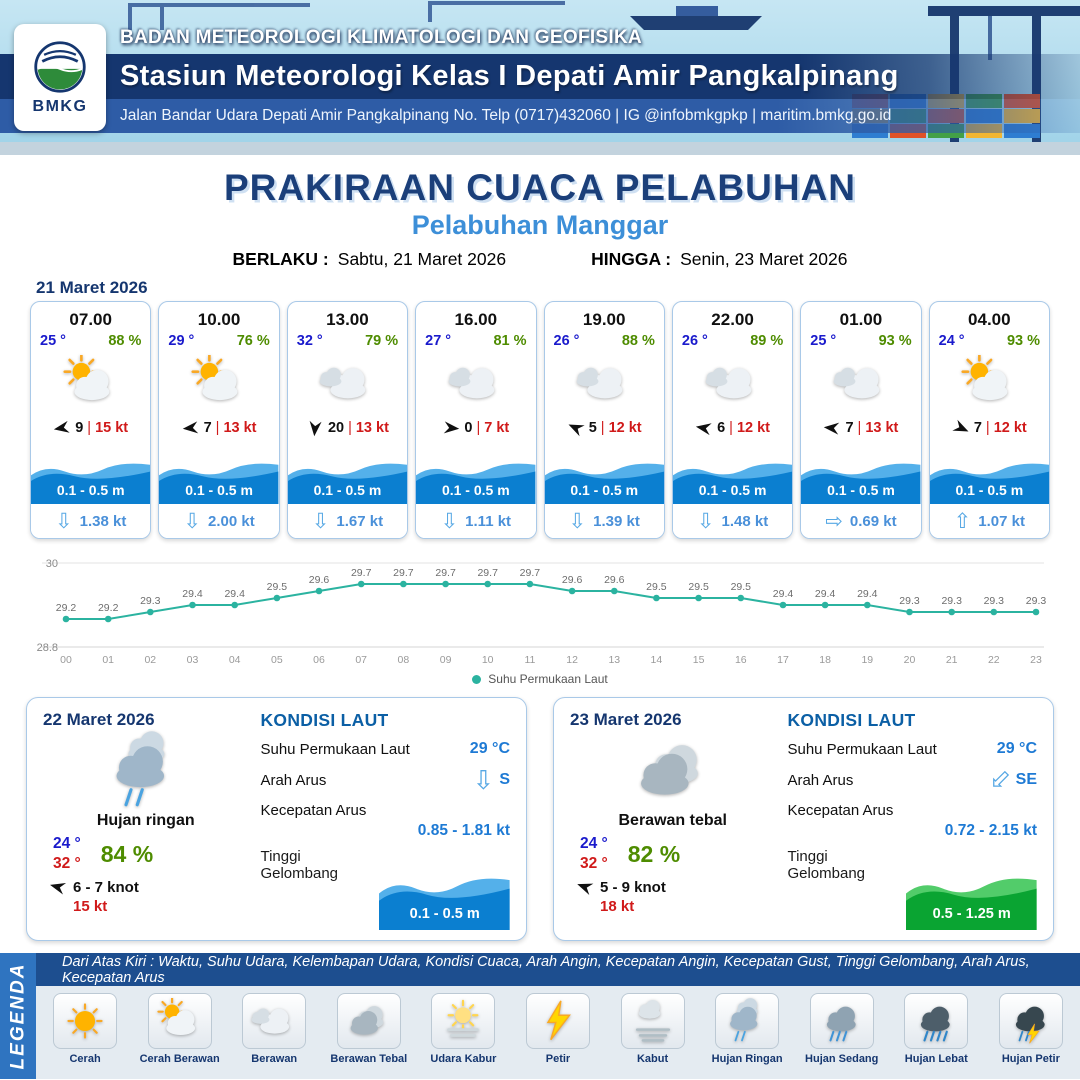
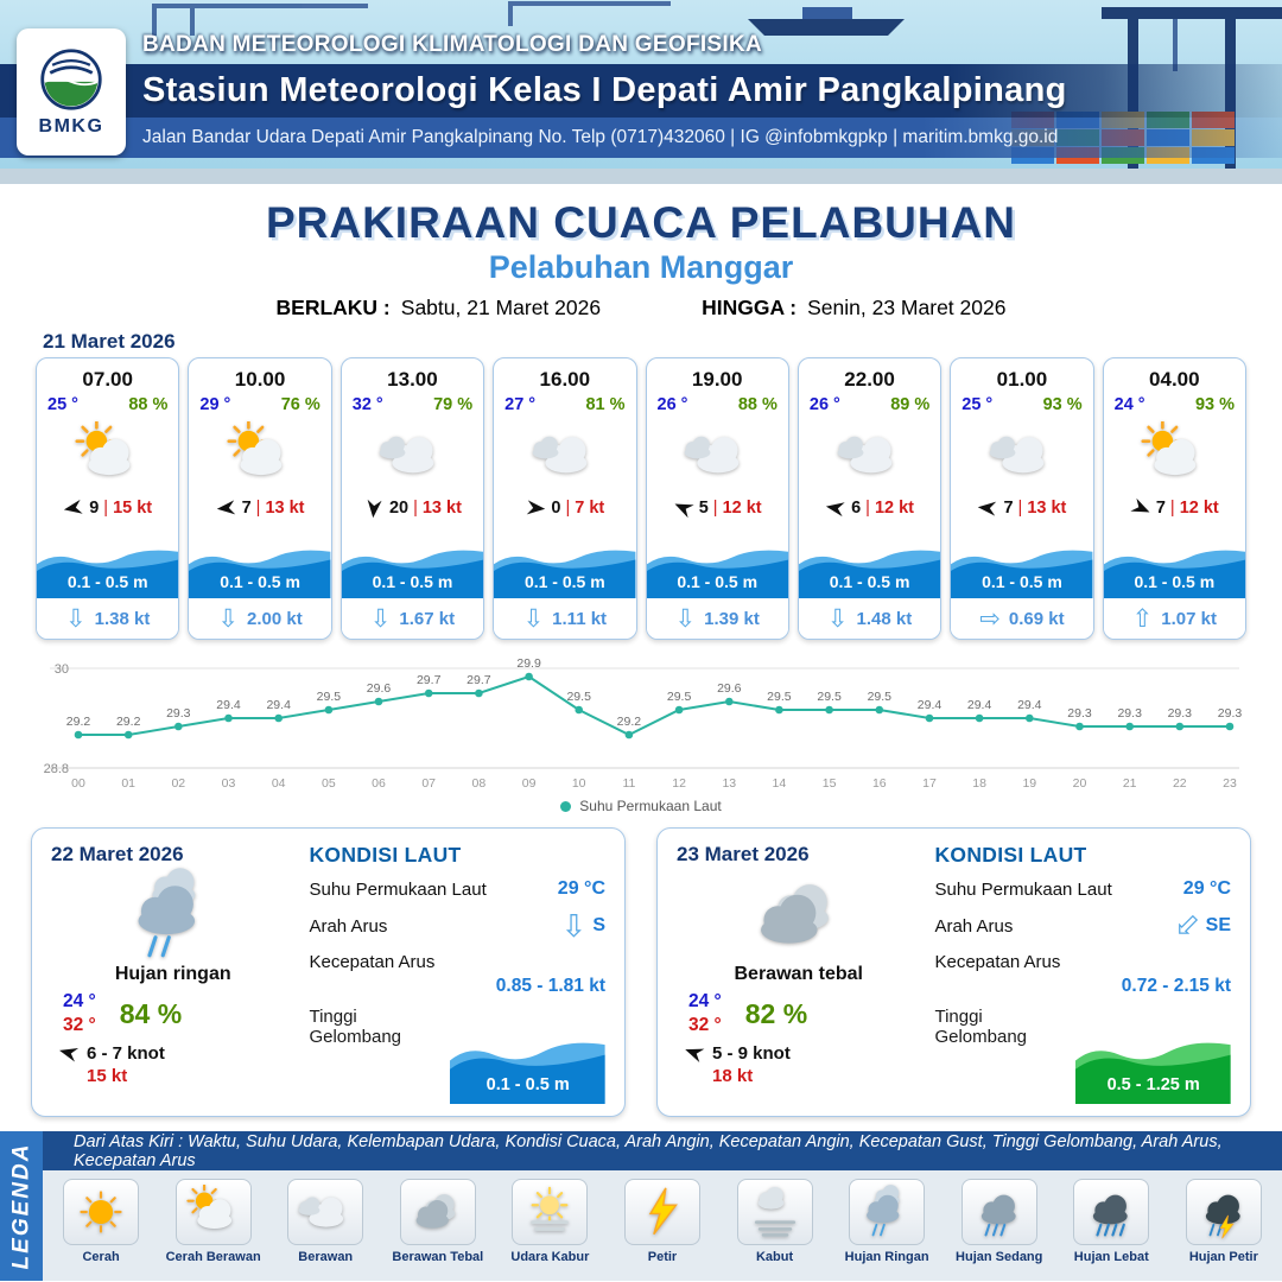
09: 29.7 -> 29.9
10: 29.7 -> 29.5
11: 29.7 -> 29.2
12: 29.6 -> 29.5
